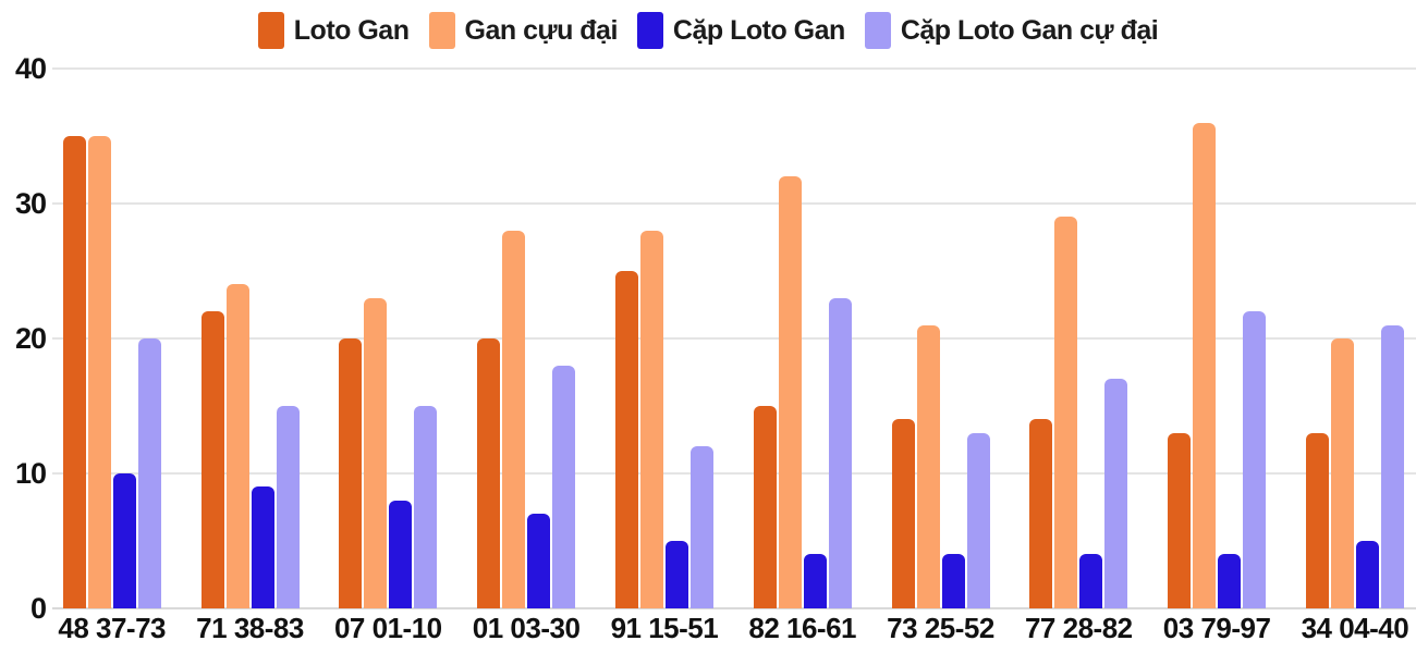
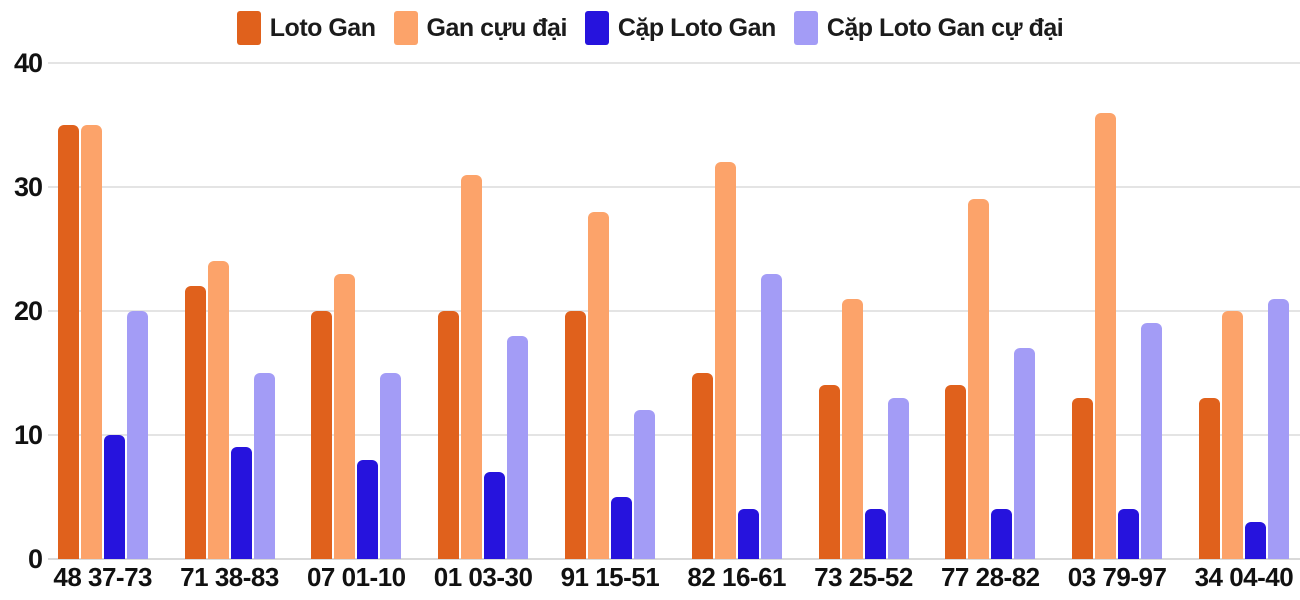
Gan cựu đại/01 03-30: 28 -> 31
Loto Gan/91 15-51: 25 -> 20
Cặp Loto Gan cự đại/03 79-97: 22 -> 19
Cặp Loto Gan/34 04-40: 5 -> 3
